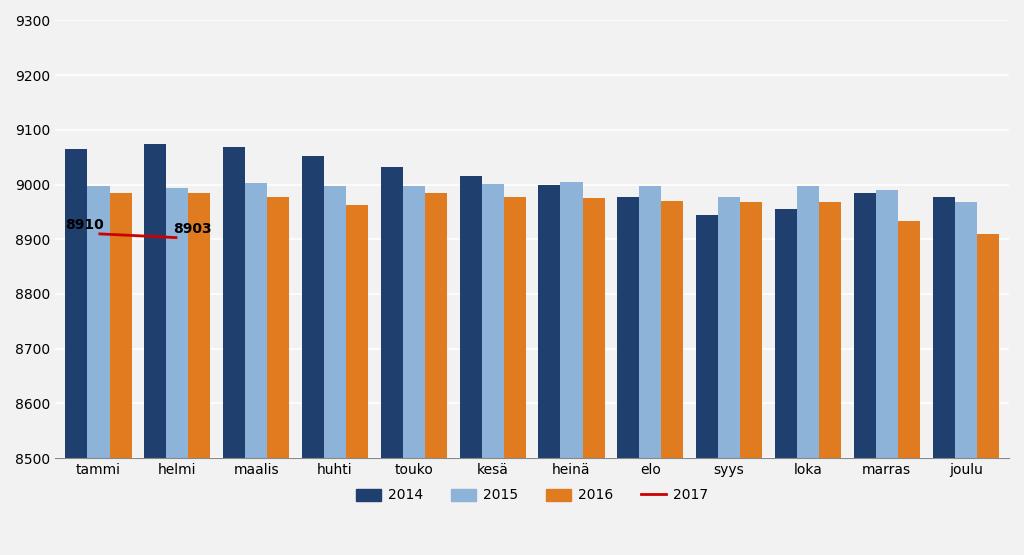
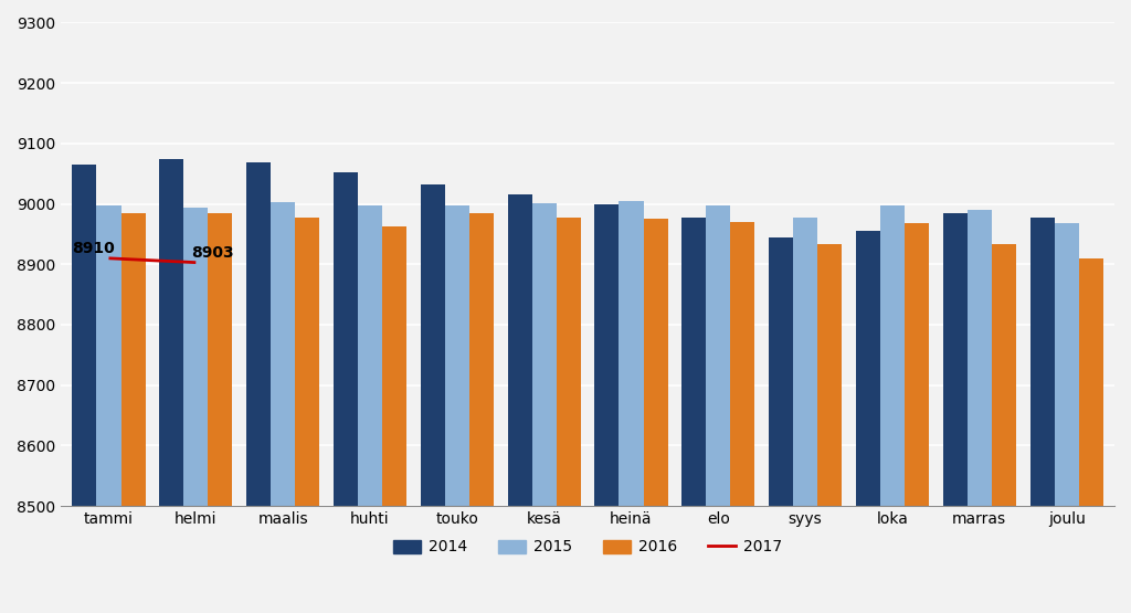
2016/syys: 8968 -> 8934
